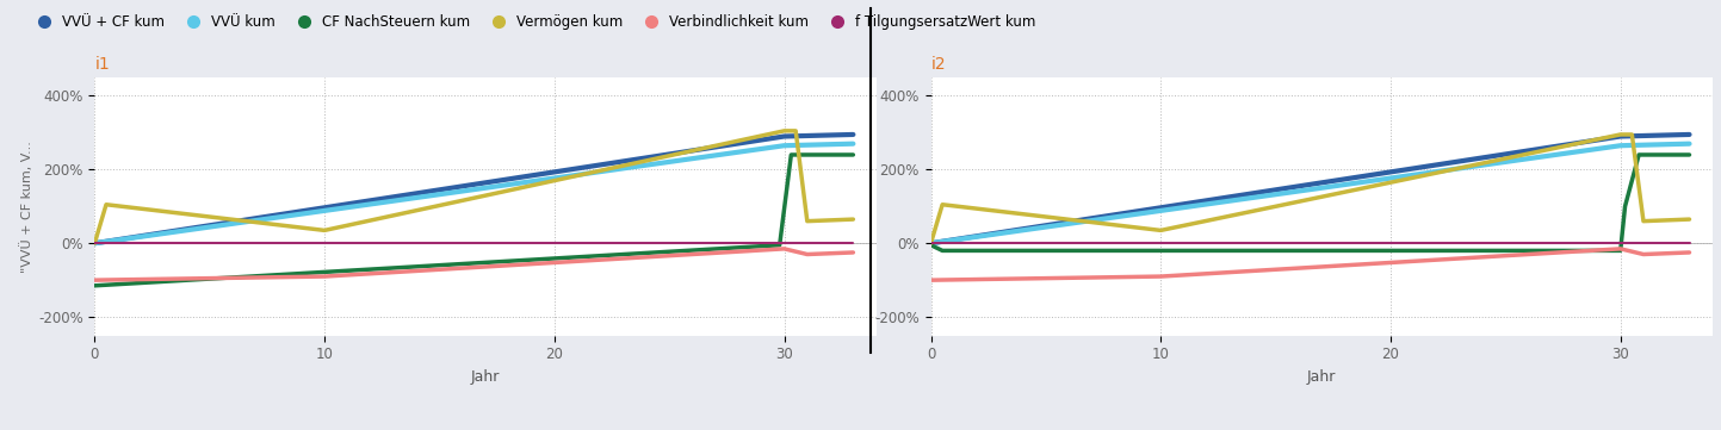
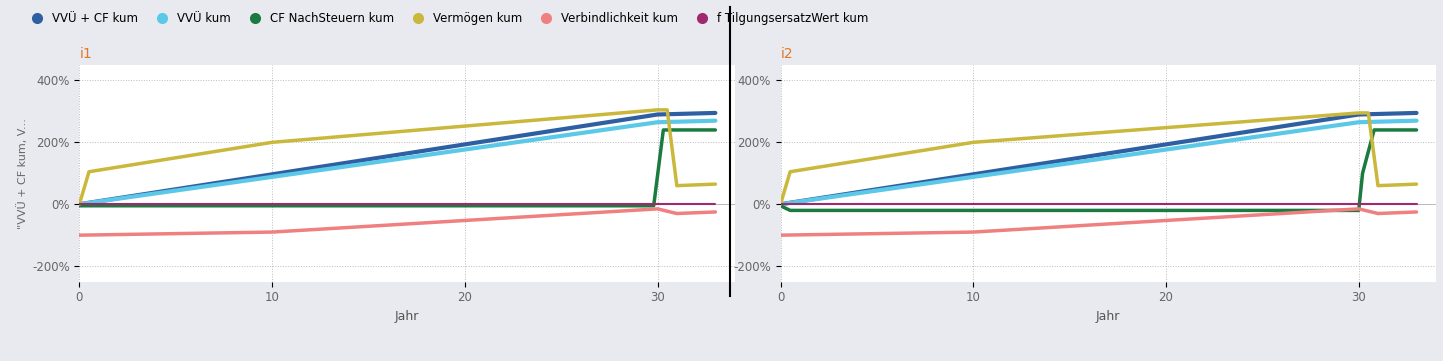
i1/CF NachSteuern kum/0: -115% -> -5%
i1/Vermögen kum/10: 35% -> 200%
i2/Vermögen kum/10: 35% -> 200%
